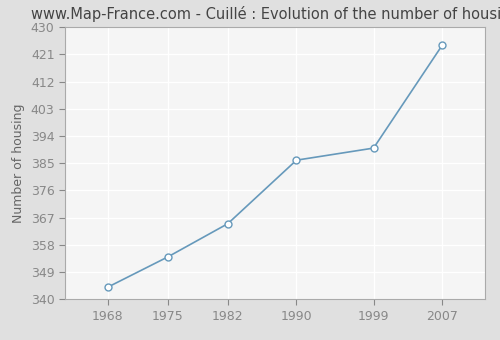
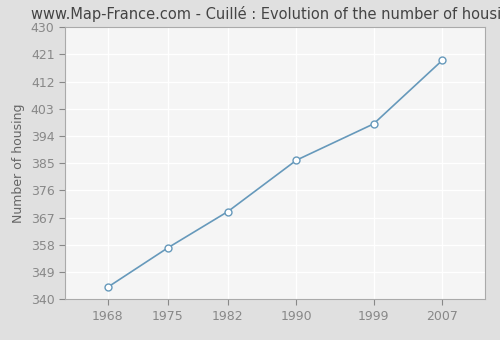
1975: 354 -> 357
1982: 365 -> 369
1999: 390 -> 398
2007: 424 -> 419
